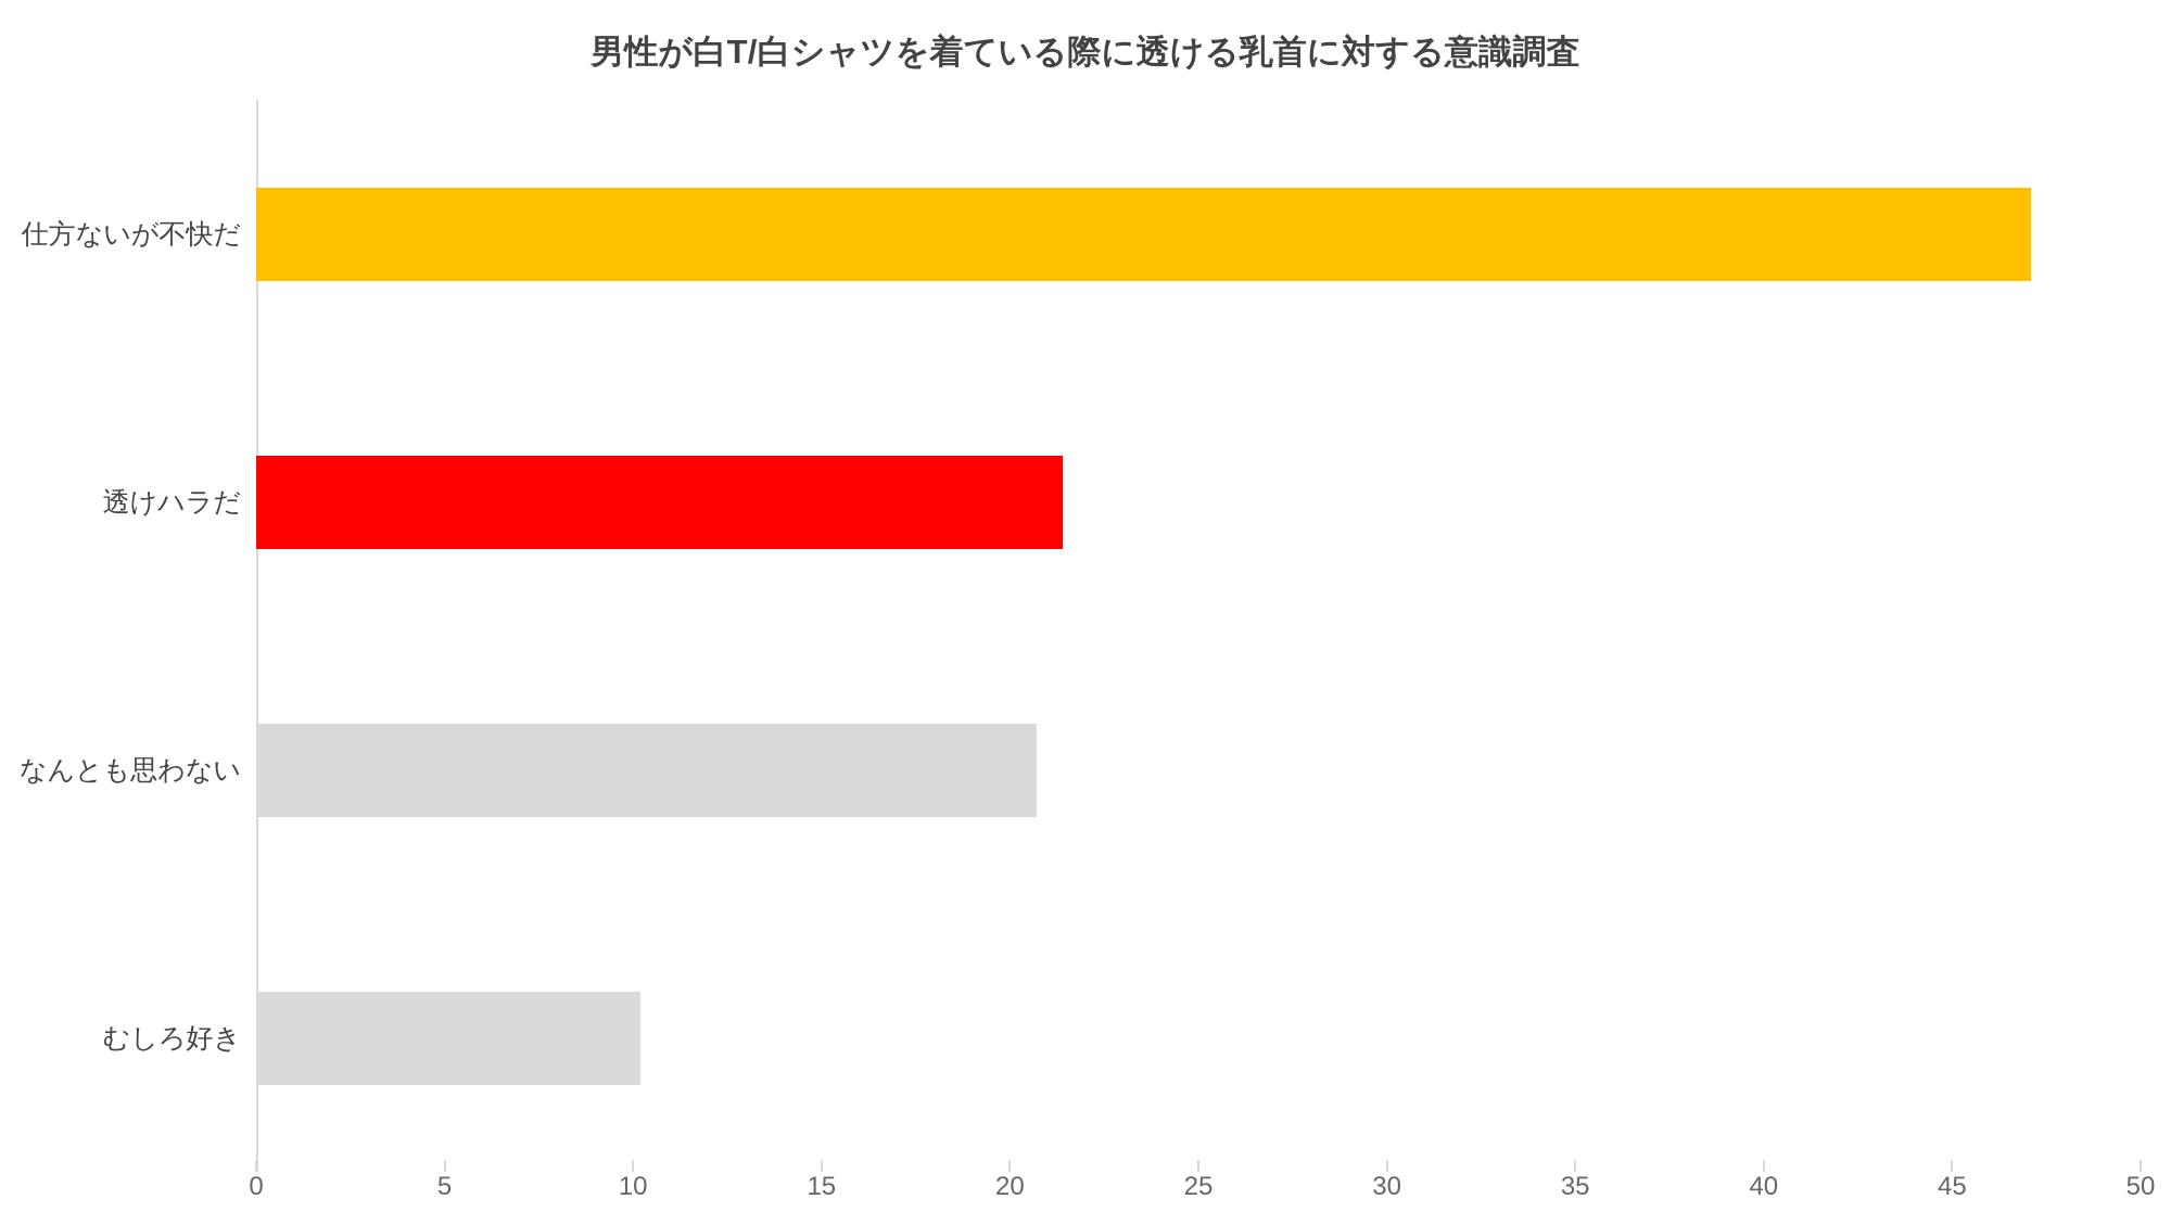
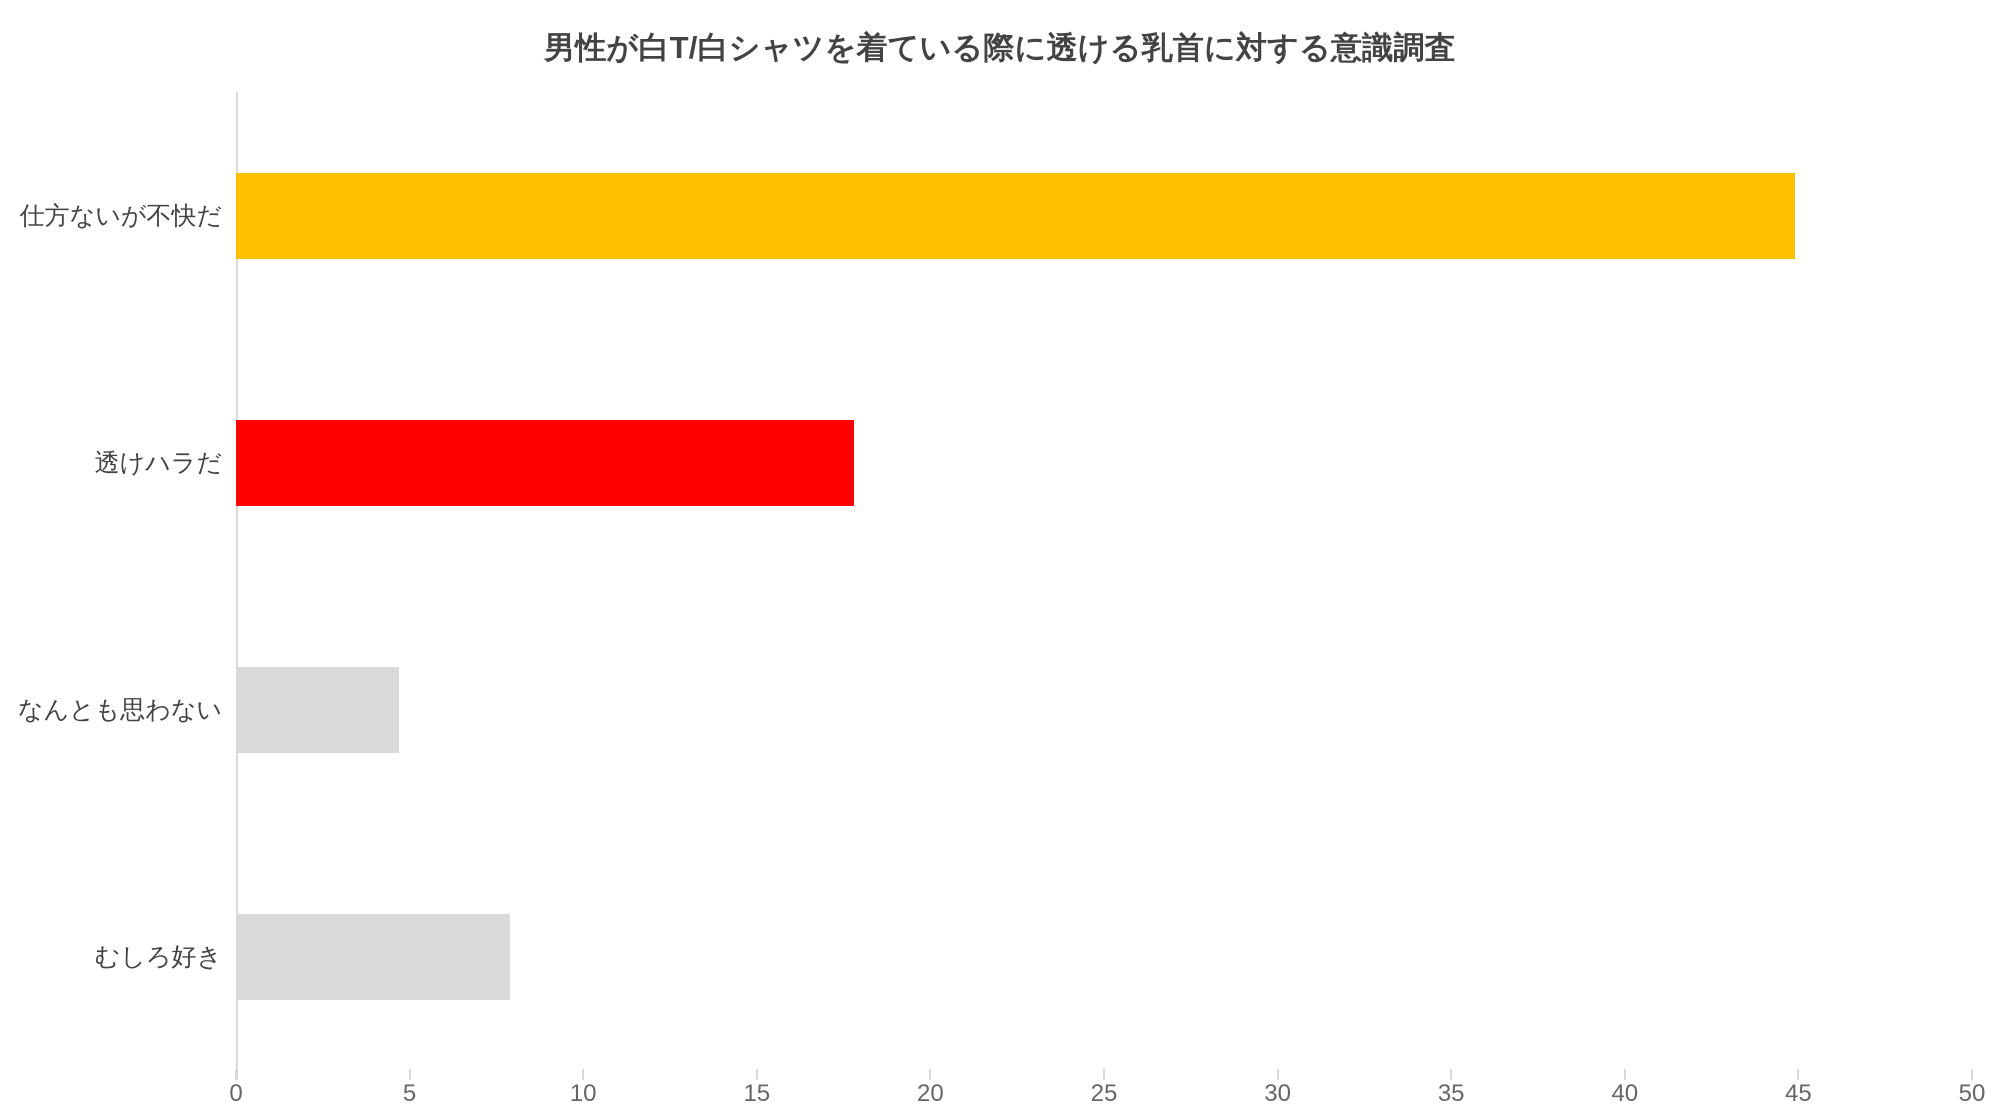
仕方ないが不快だ: 47.1 -> 44.9
透けハラだ: 21.4 -> 17.8
なんとも思わない: 20.7 -> 4.7
むしろ好き: 10.2 -> 7.9
